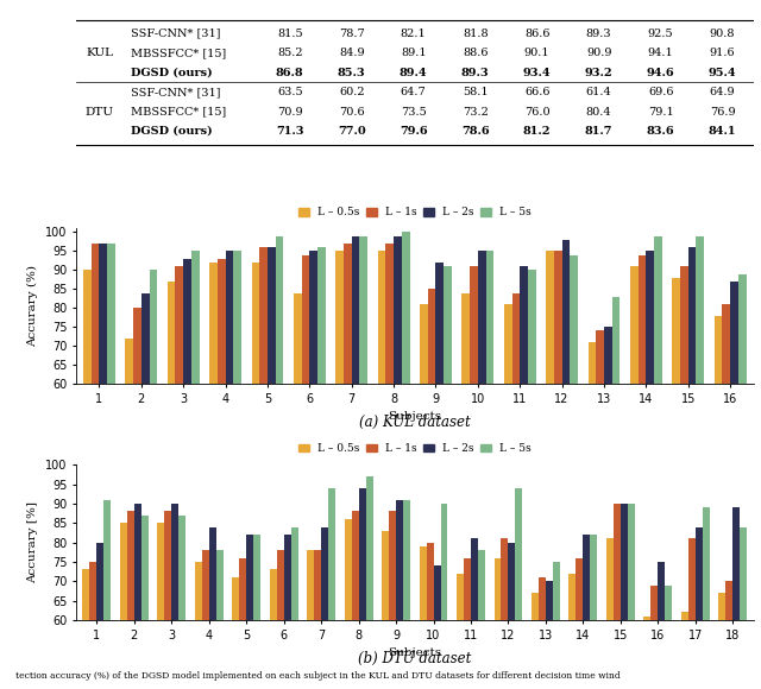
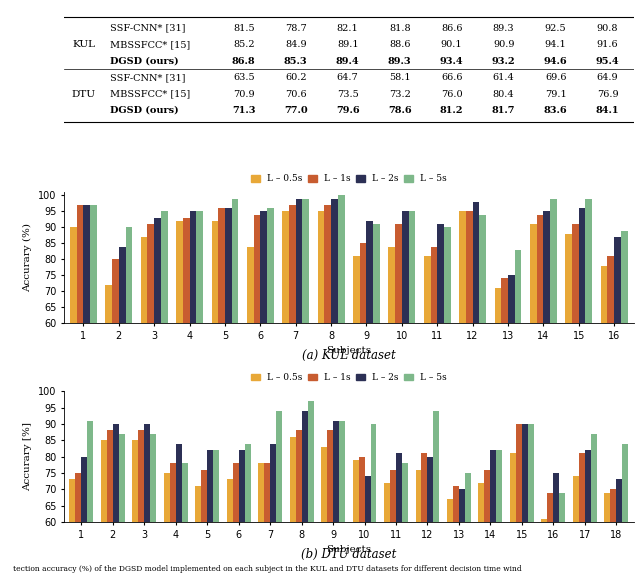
L – 0.5s/17: 62 -> 74
L – 2s/17: 84 -> 82
L – 5s/17: 89 -> 87
L – 0.5s/18: 67 -> 69
L – 2s/18: 89 -> 73
